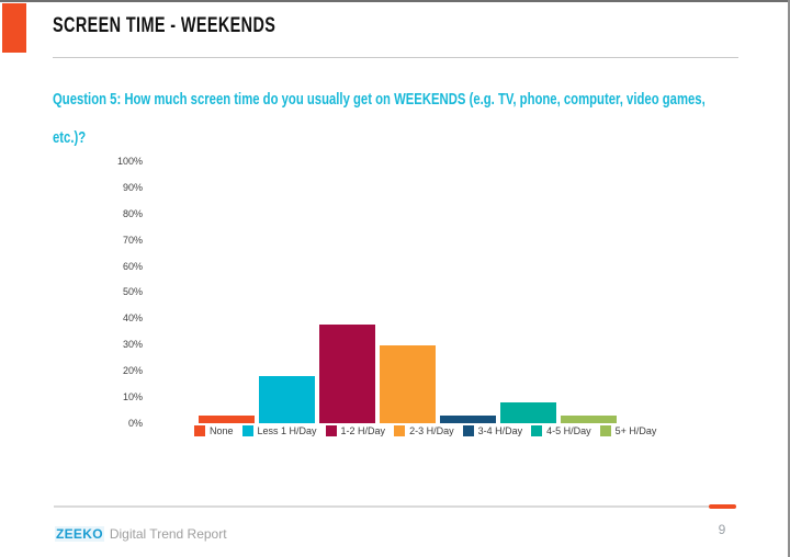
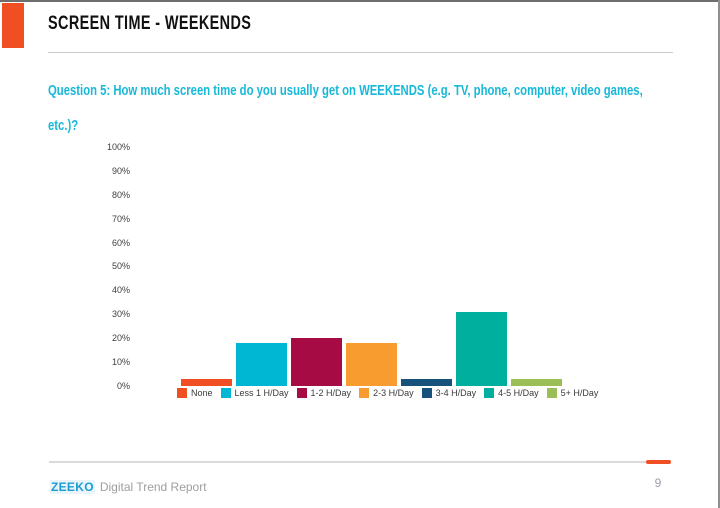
1-2 H/Day: 38% -> 20%
2-3 H/Day: 30% -> 18%
4-5 H/Day: 8% -> 31%
